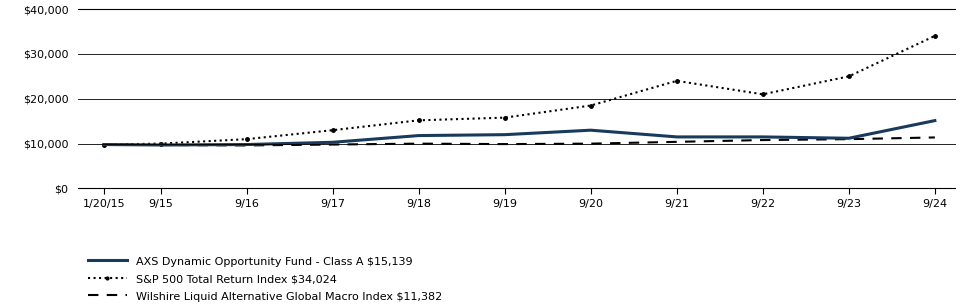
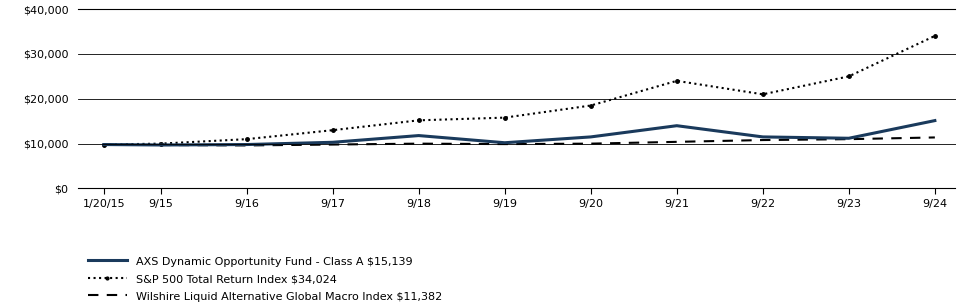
AXS Dynamic Opportunity Fund - Class A $15,139/9/19: $12,000 -> $10,200
AXS Dynamic Opportunity Fund - Class A $15,139/9/20: $13,000 -> $11,500
AXS Dynamic Opportunity Fund - Class A $15,139/9/21: $11,500 -> $14,000
